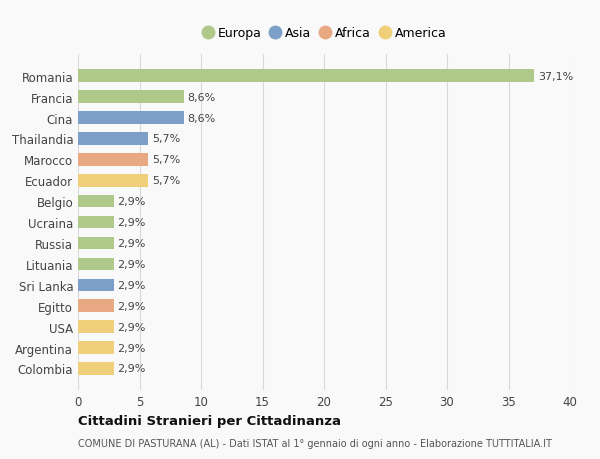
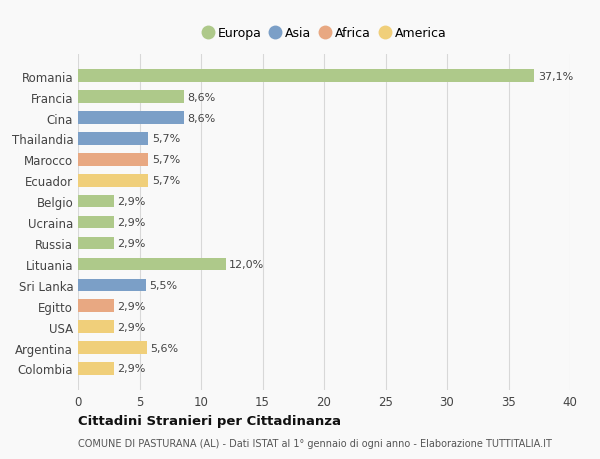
Lituania: 2,9% -> 12,0%
Sri Lanka: 2,9% -> 5,5%
Argentina: 2,9% -> 5,6%
